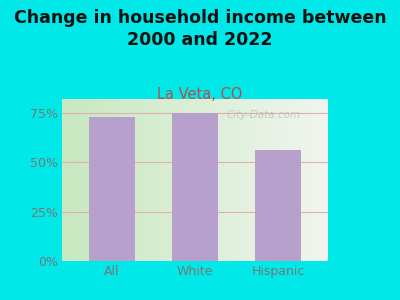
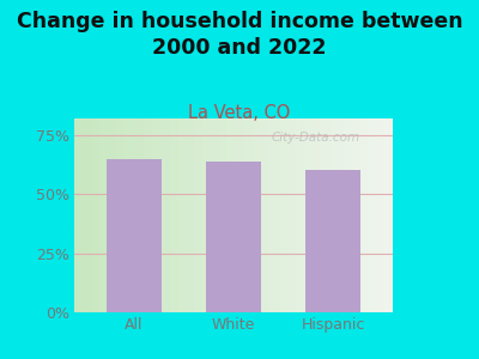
All: 73% -> 65%
White: 75% -> 64%
Hispanic: 56% -> 60%
